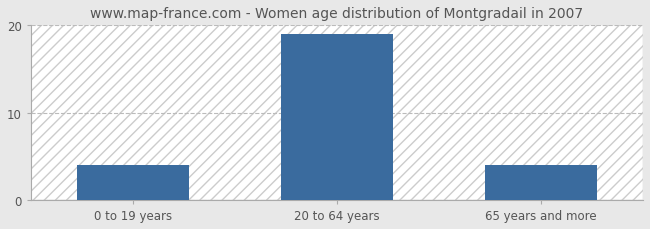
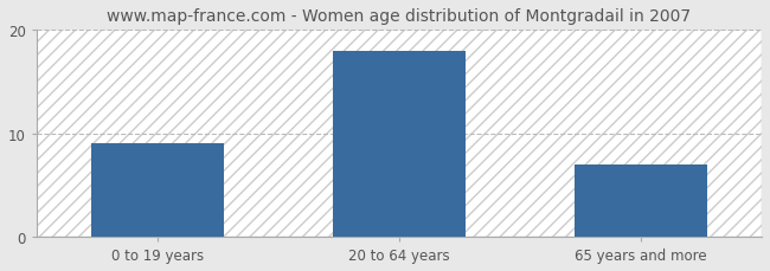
0 to 19 years: 4 -> 9
20 to 64 years: 19 -> 18
65 years and more: 4 -> 7
